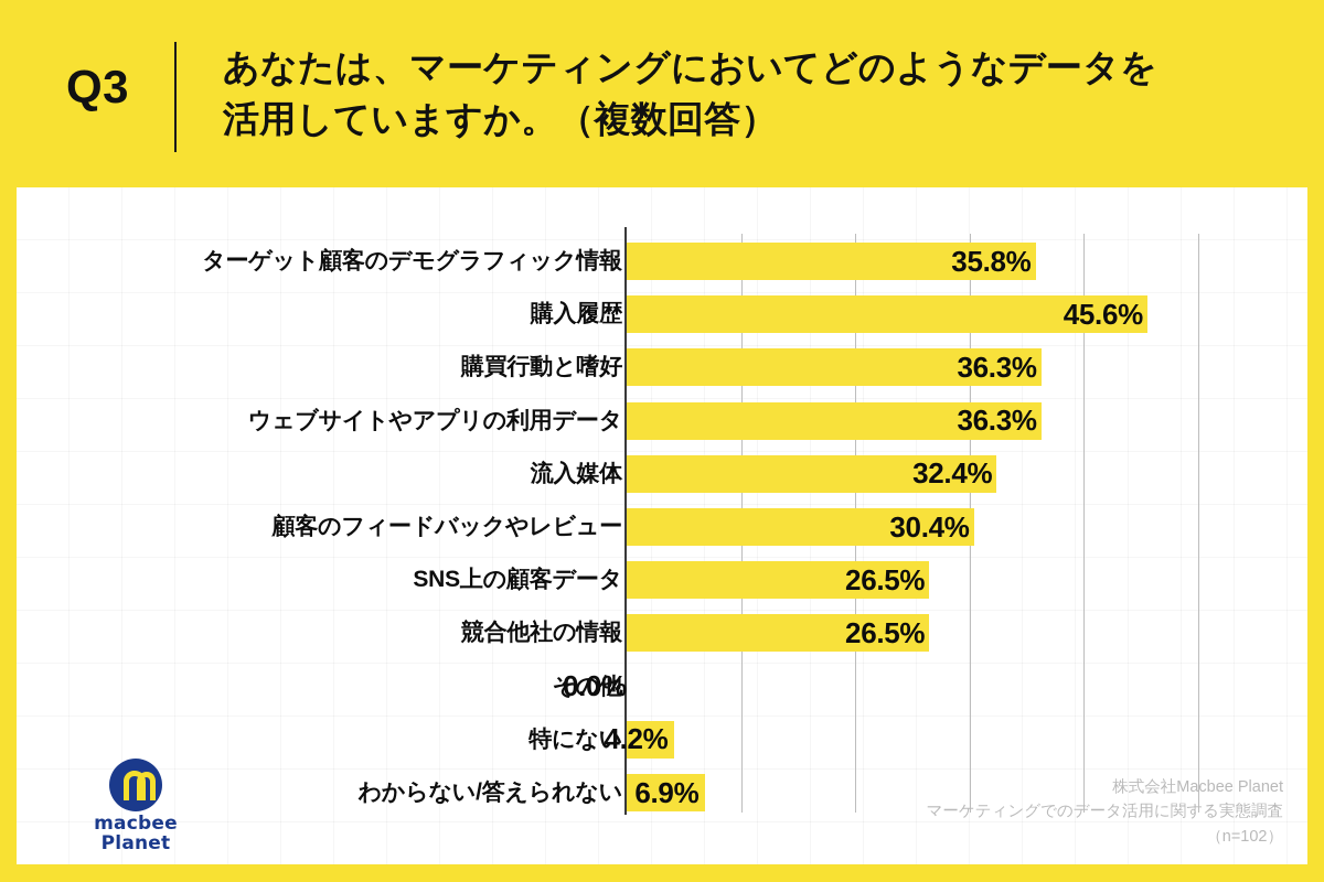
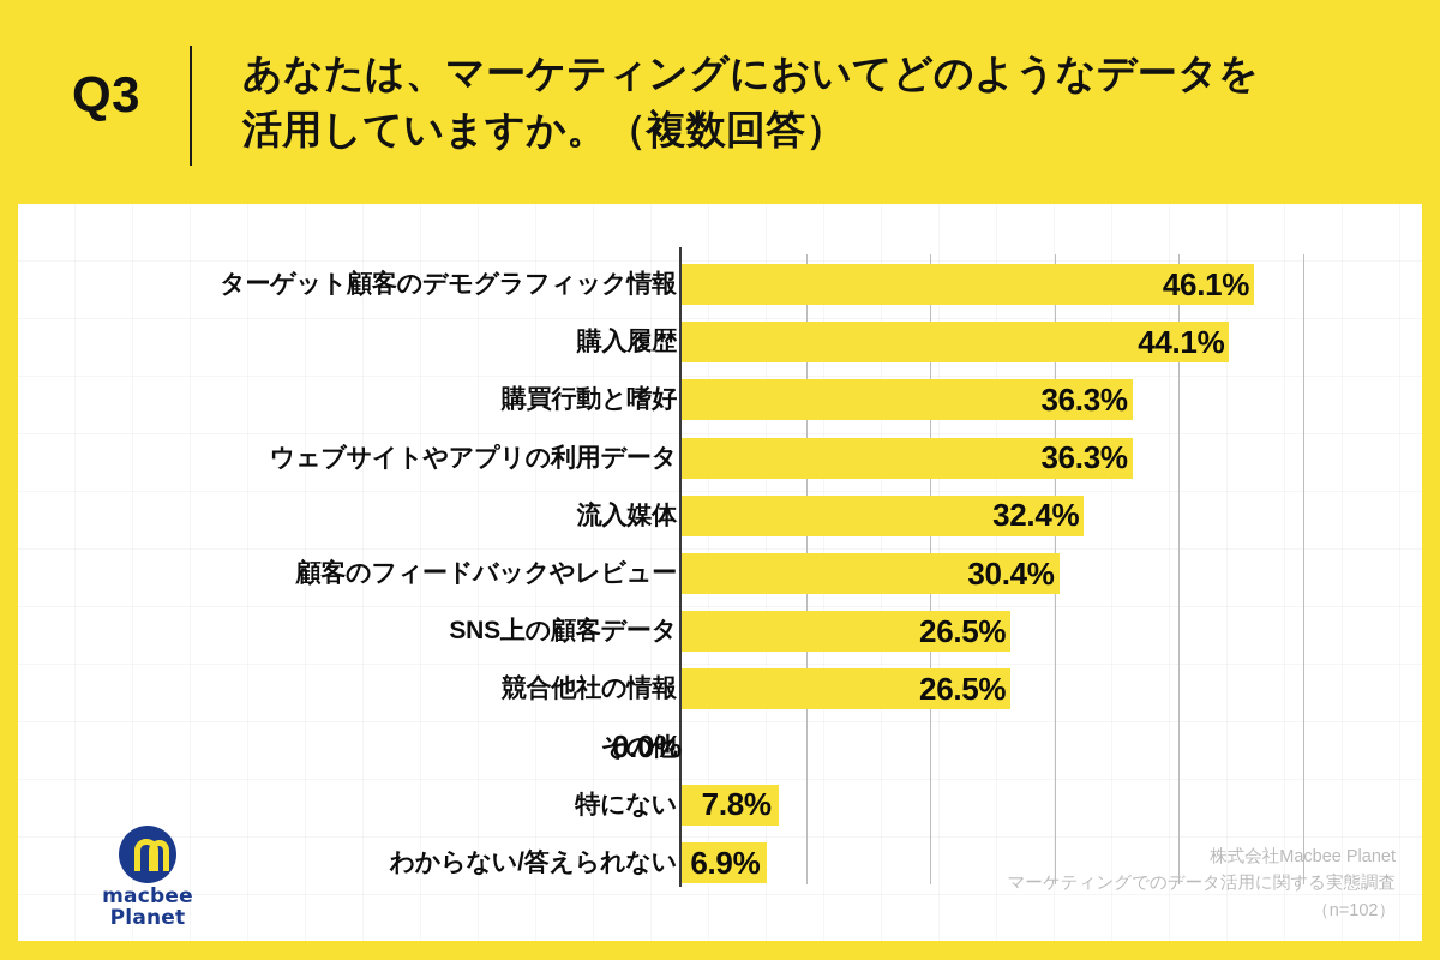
ターゲット顧客のデモグラフィック情報: 35.8% -> 46.1%
購入履歴: 45.6% -> 44.1%
特にない: 4.2% -> 7.8%
